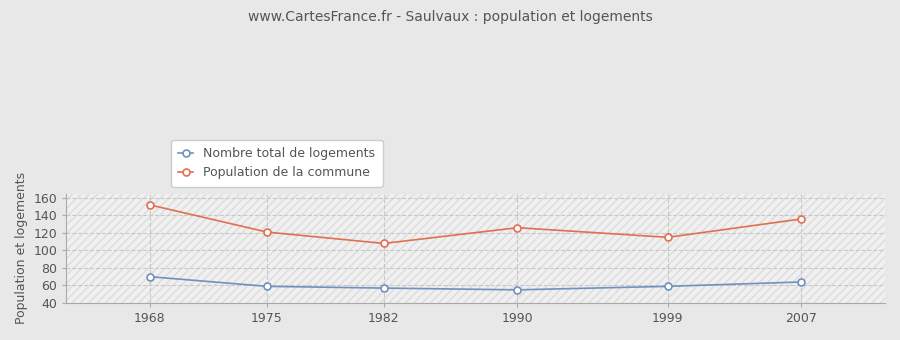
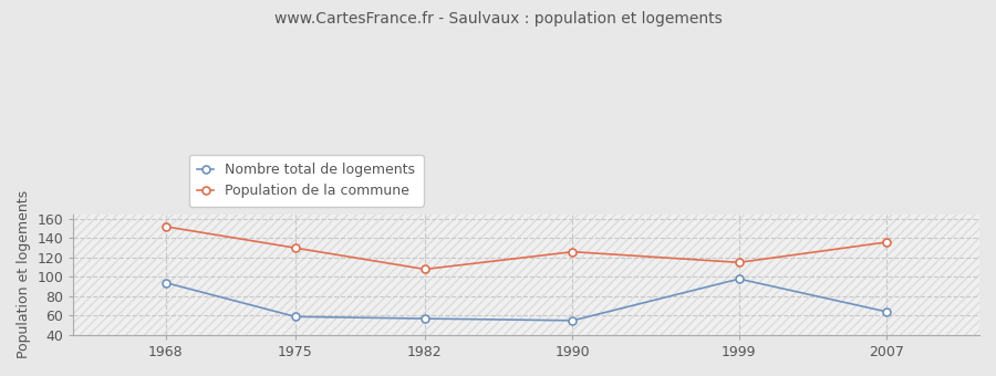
Nombre total de logements/1968: 70 -> 94
Population de la commune/1975: 121 -> 130
Nombre total de logements/1999: 59 -> 98
